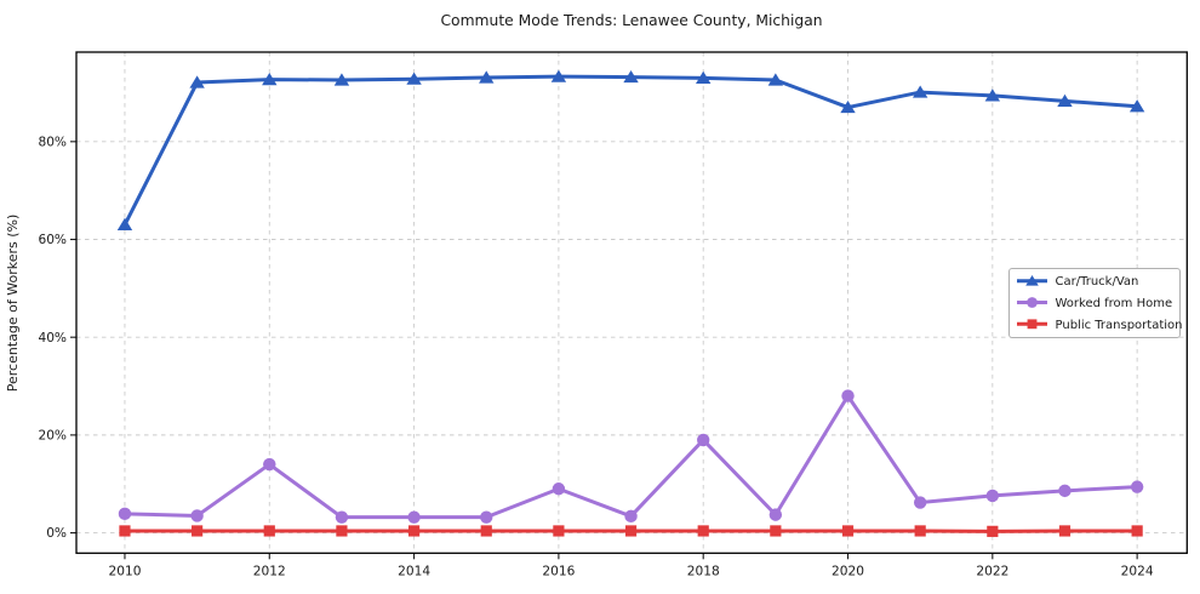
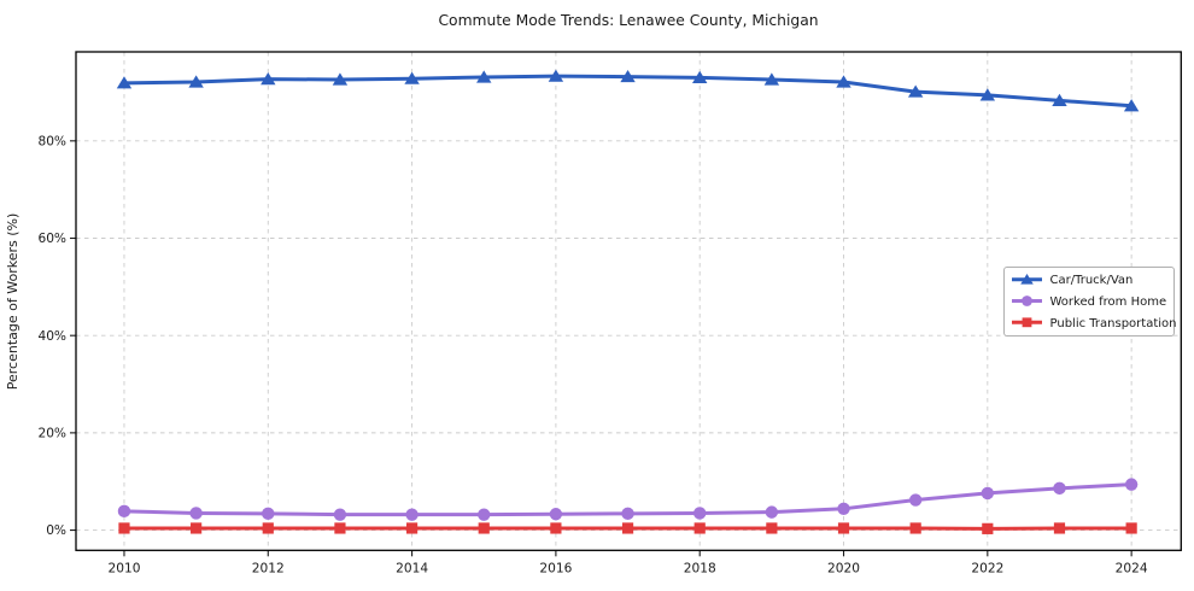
Car/Truck/Van/2010: 63% -> 92%
Worked from Home/2012: 14% -> 3%
Worked from Home/2016: 9% -> 3%
Worked from Home/2018: 19% -> 4%
Car/Truck/Van/2020: 87% -> 92%
Worked from Home/2020: 28% -> 4%
